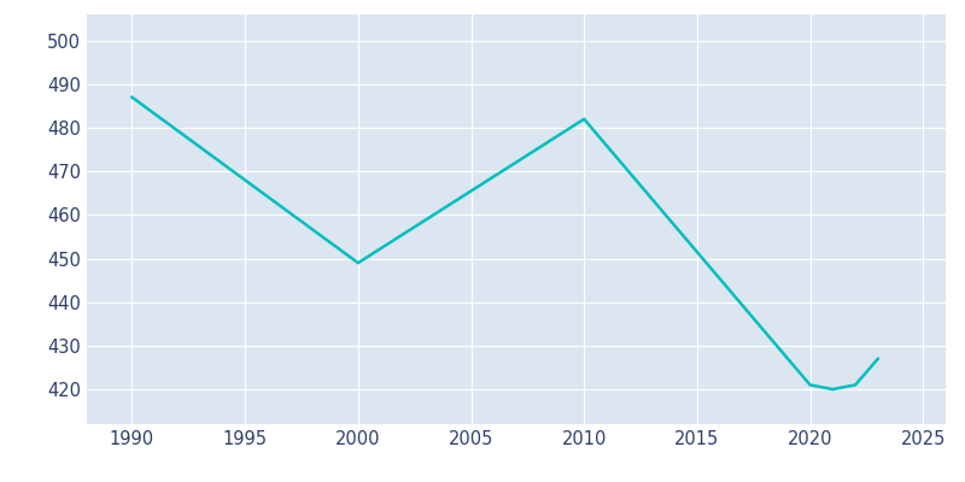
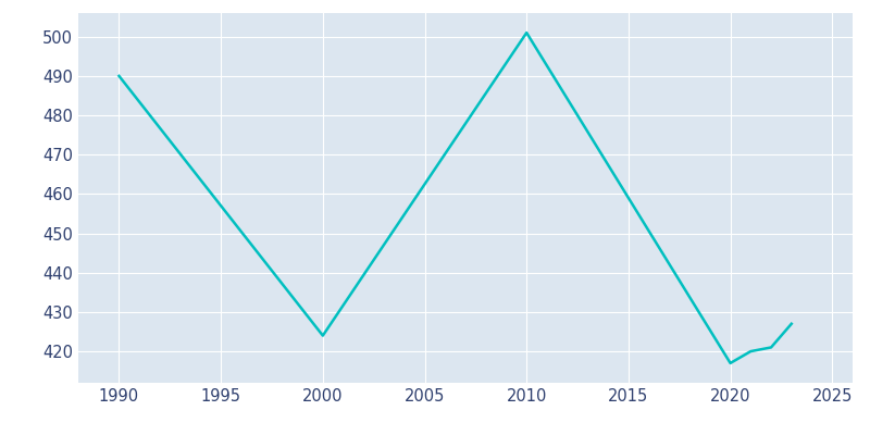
1990: 487 -> 490
2000: 449 -> 424
2010: 482 -> 501
2020: 421 -> 417
